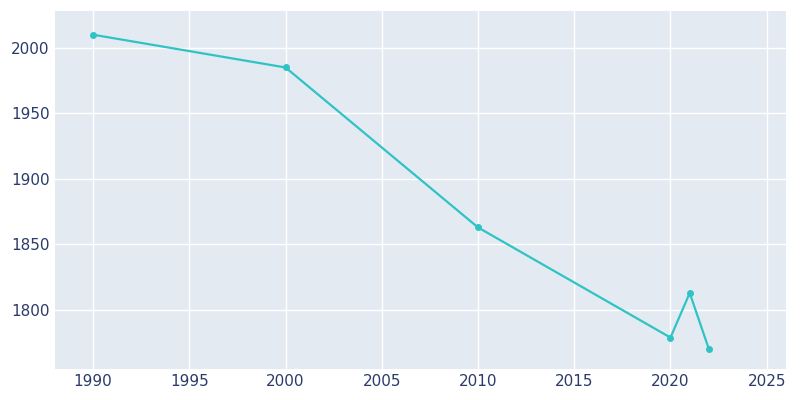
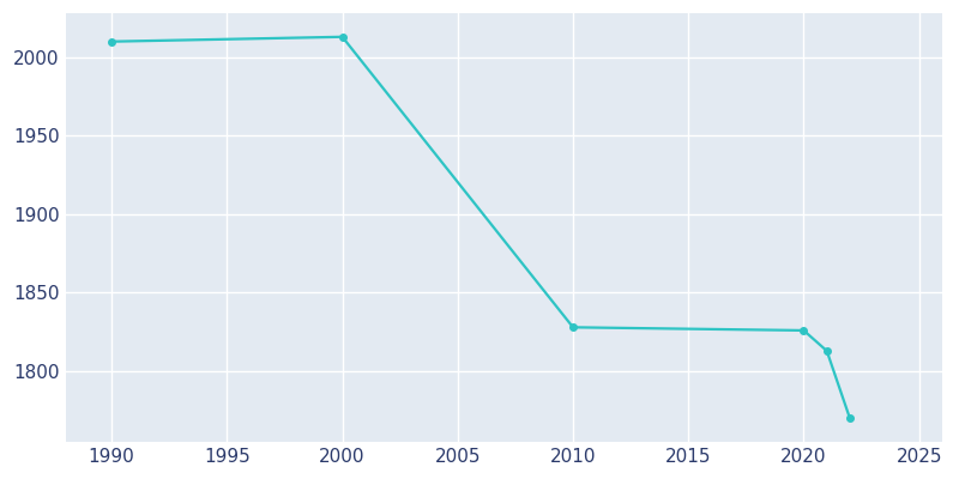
2000: 1985 -> 2013
2010: 1863 -> 1828
2020: 1779 -> 1826
